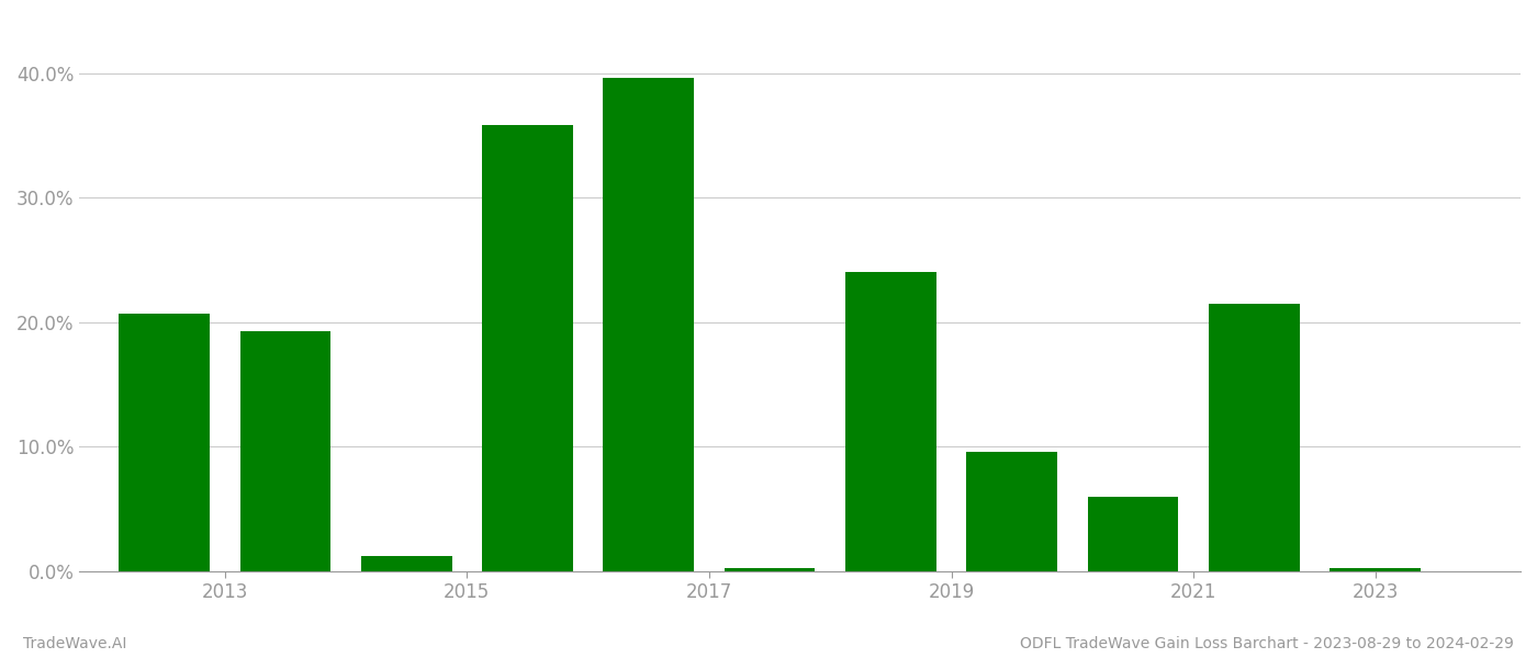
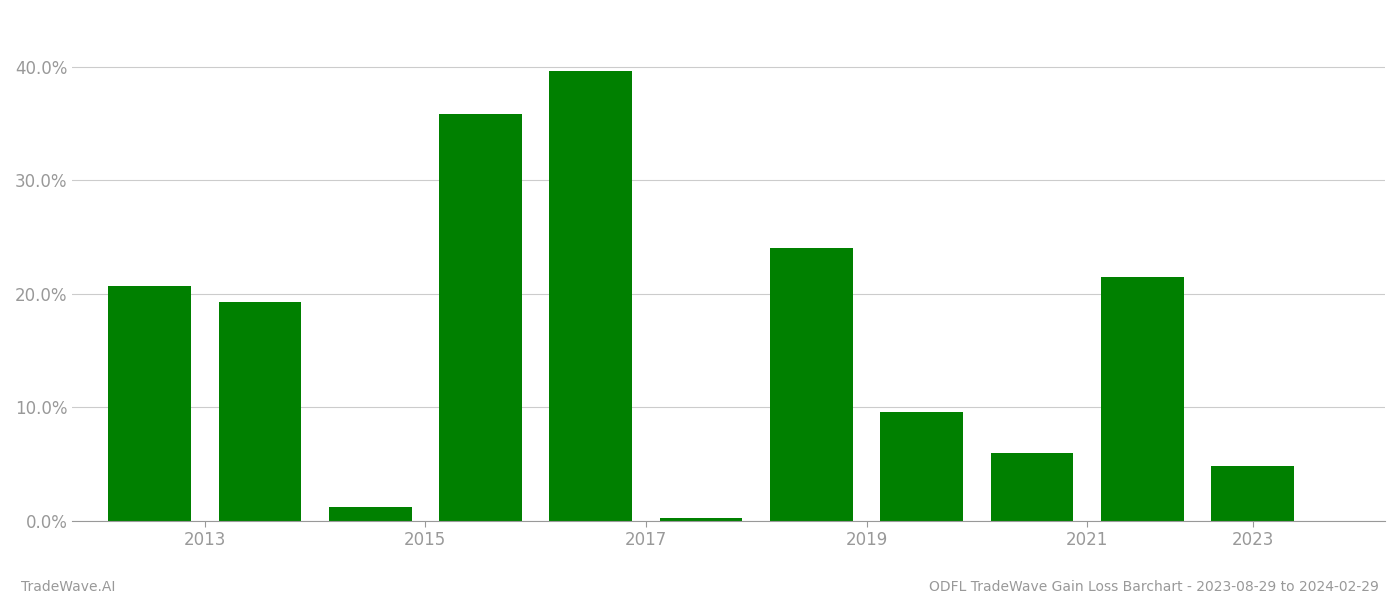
2023: 0.2% -> 4.8%
